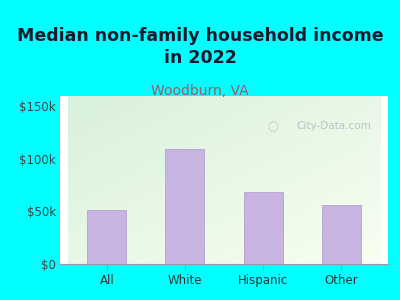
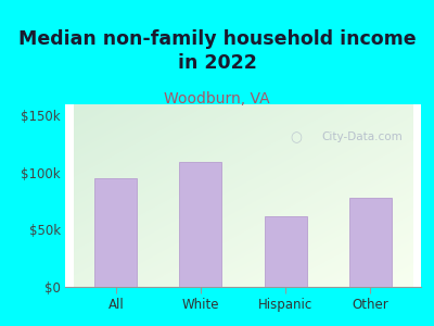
All: $51k -> $95k
Hispanic: $69k -> $62k
Other: $56k -> $78k
